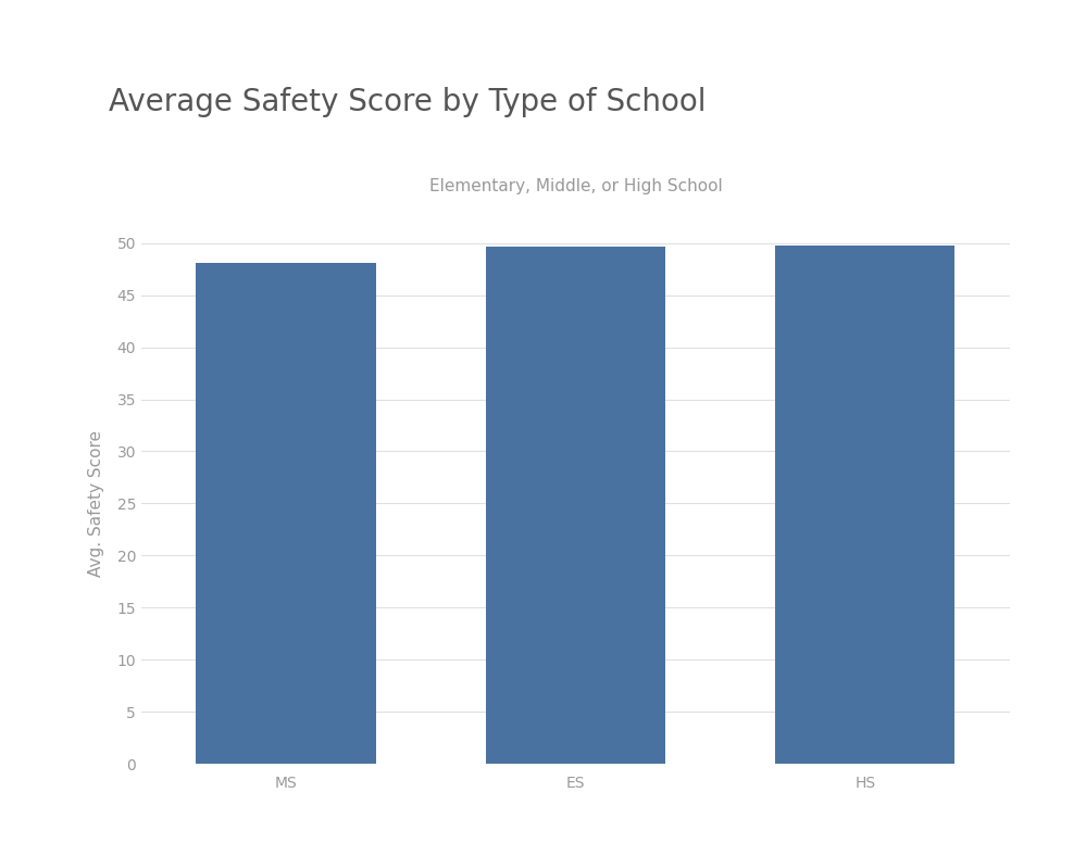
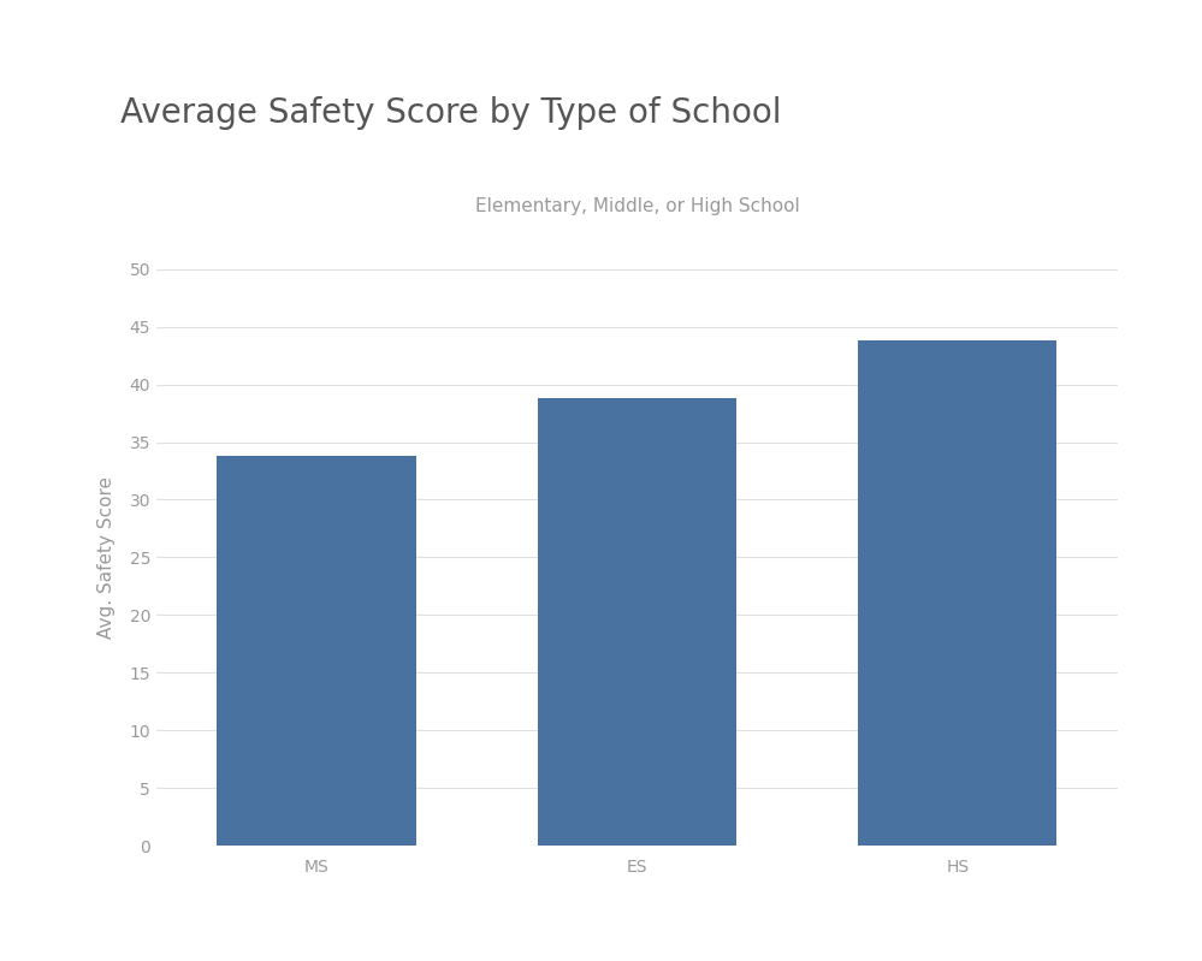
MS: 48.1 -> 33.8
ES: 49.7 -> 38.8
HS: 49.8 -> 43.8
